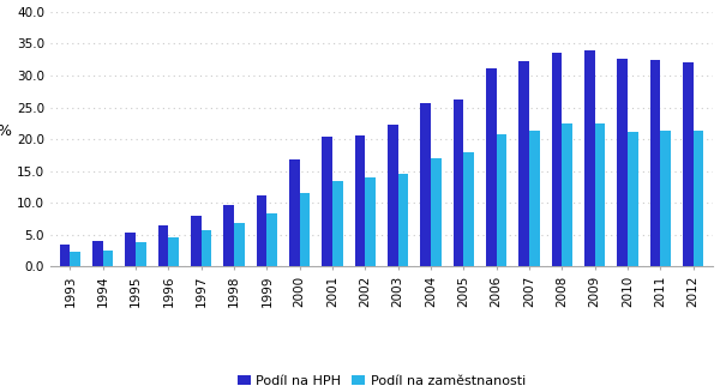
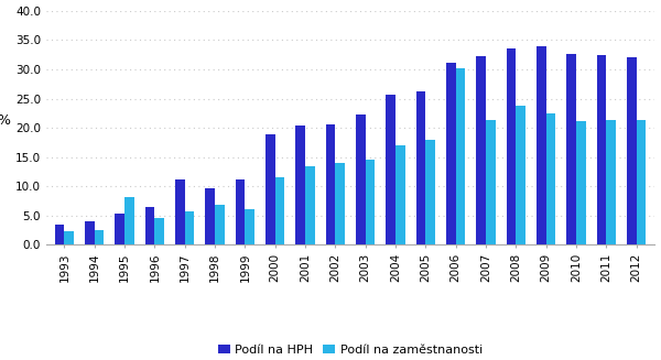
Podíl na zaměstnanosti/1995: 3.8 -> 8.2
Podíl na HPH/1997: 7.9 -> 11.2
Podíl na zaměstnanosti/1999: 8.3 -> 6.0
Podíl na HPH/2000: 16.8 -> 18.8
Podíl na zaměstnanosti/2006: 20.7 -> 30.2
Podíl na zaměstnanosti/2008: 22.4 -> 23.8
